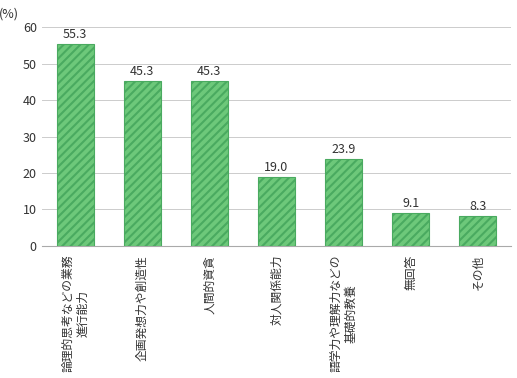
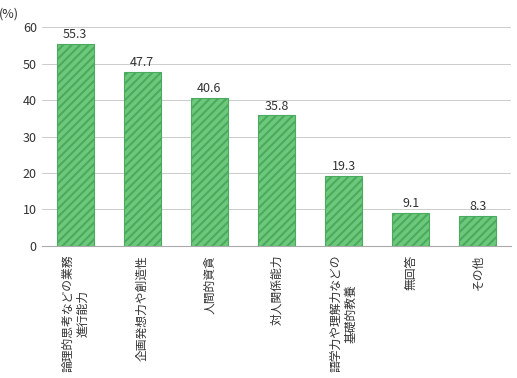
企画発想力や創造性: 45.3 -> 47.7
人間的資貪: 45.3 -> 40.6
対人関係能力: 19.0 -> 35.8
語学力や理解力などの 基礎的教養: 23.9 -> 19.3
